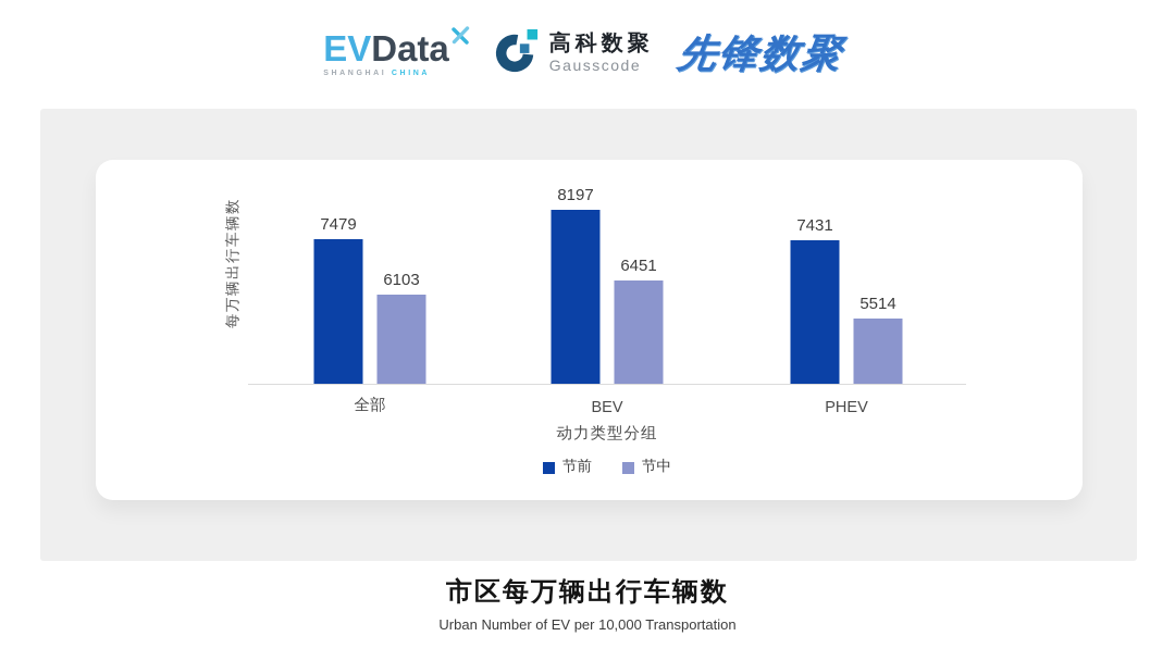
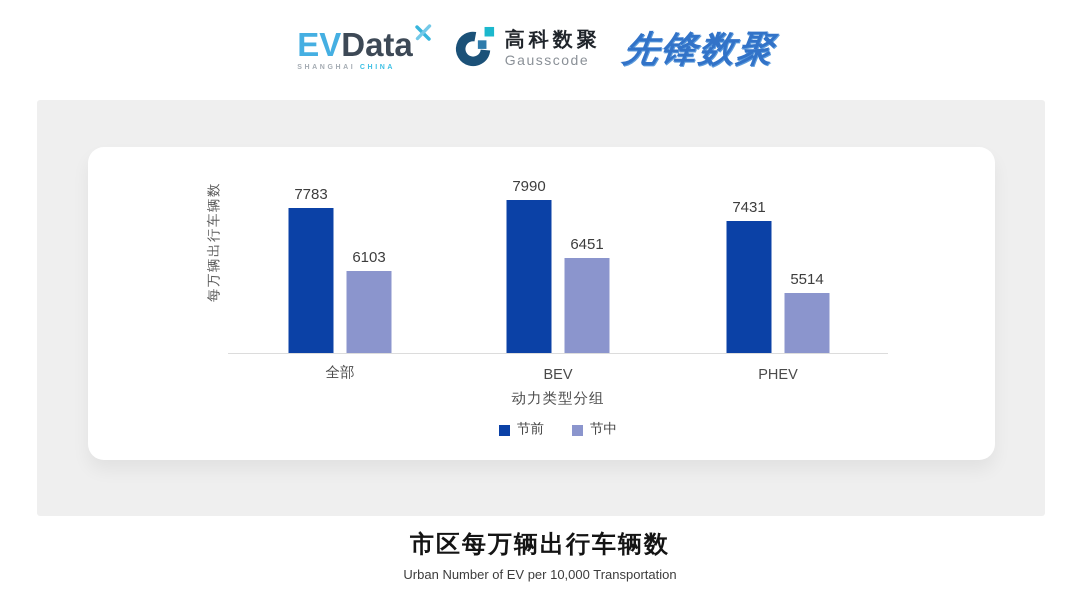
节前/全部: 7479 -> 7783
节前/BEV: 8197 -> 7990
